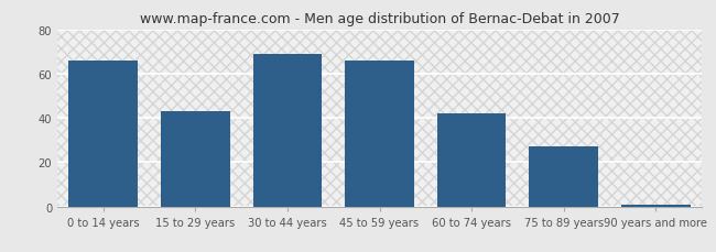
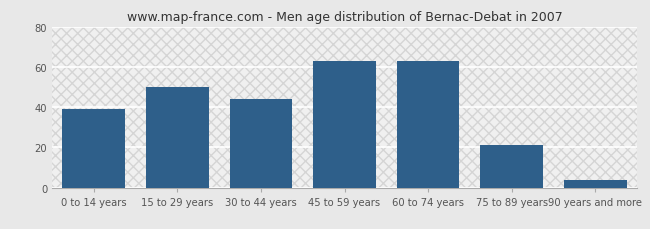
0 to 14 years: 66 -> 39
15 to 29 years: 43 -> 50
30 to 44 years: 69 -> 44
45 to 59 years: 66 -> 63
60 to 74 years: 42 -> 63
75 to 89 years: 27 -> 21
90 years and more: 1 -> 4
